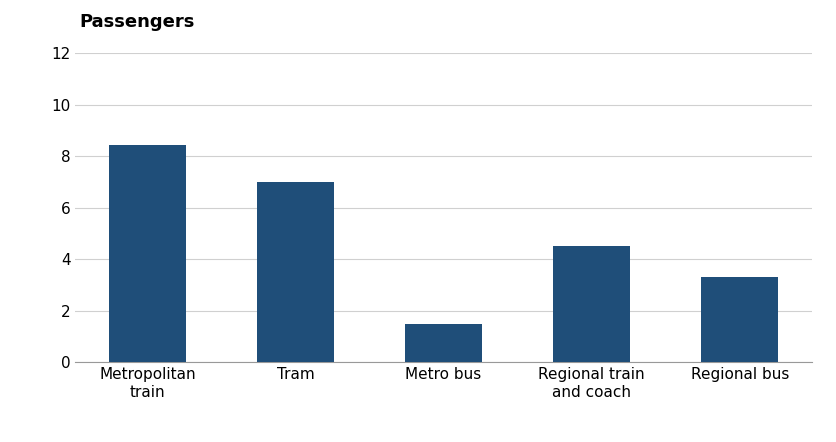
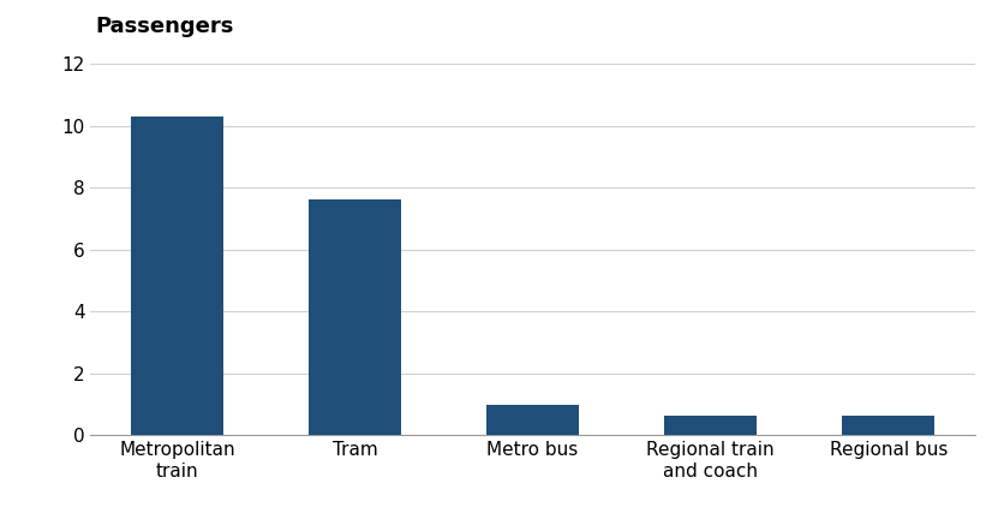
Metropolitan train: 8.45 -> 10.30
Tram: 7.00 -> 7.60
Metro bus: 1.50 -> 1.00
Regional train and coach: 4.50 -> 0.65
Regional bus: 3.30 -> 0.65
